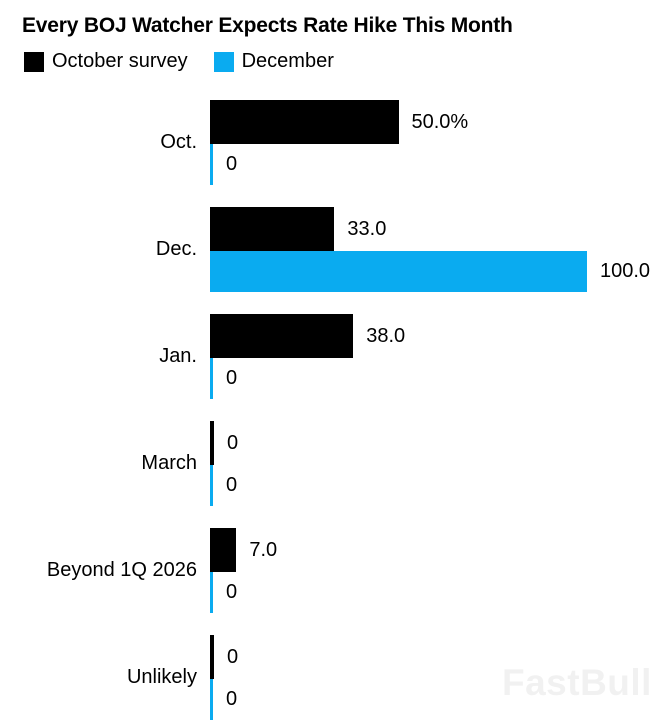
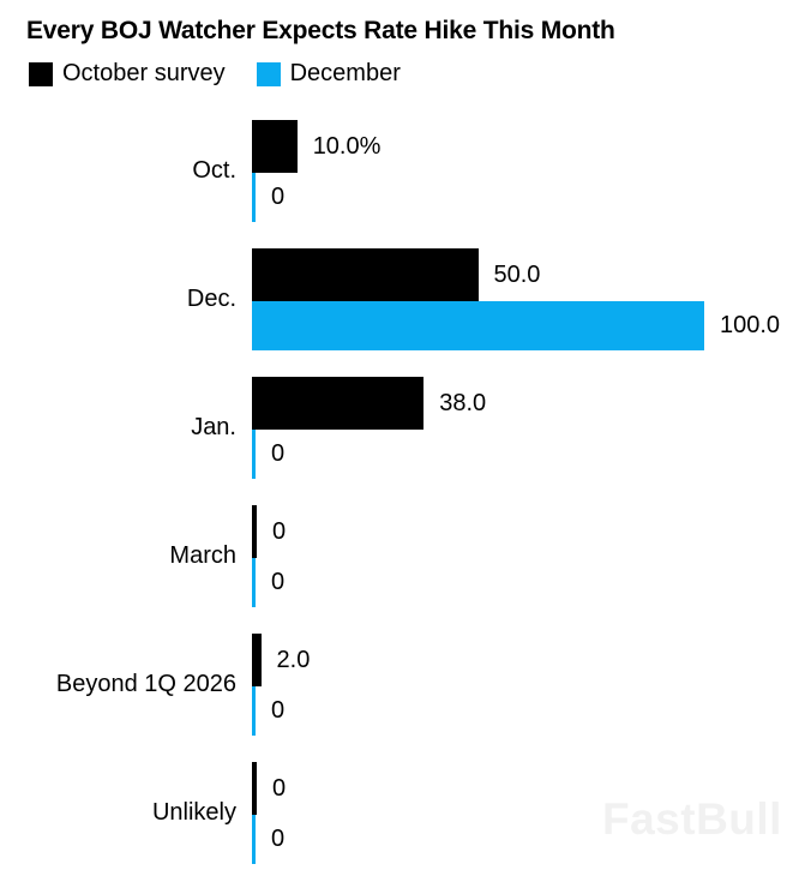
October survey/Oct.: 50.0% -> 10.0%
October survey/Dec.: 33.0 -> 50.0
October survey/Beyond 1Q 2026: 7.0 -> 2.0
